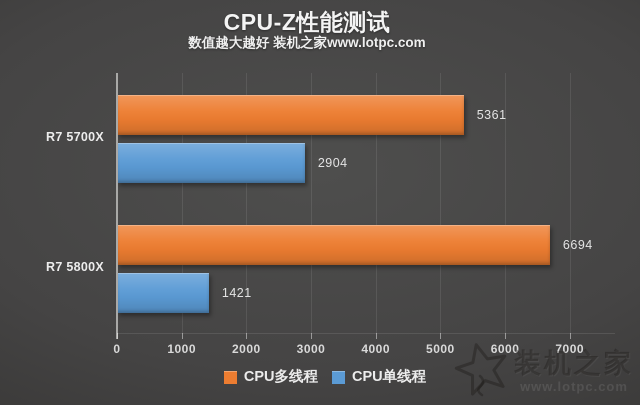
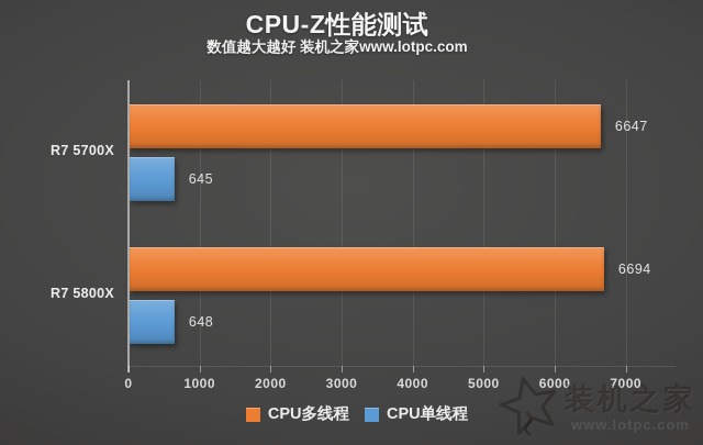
CPU多线程/R7 5700X: 5361 -> 6647
CPU单线程/R7 5700X: 2904 -> 645
CPU单线程/R7 5800X: 1421 -> 648
